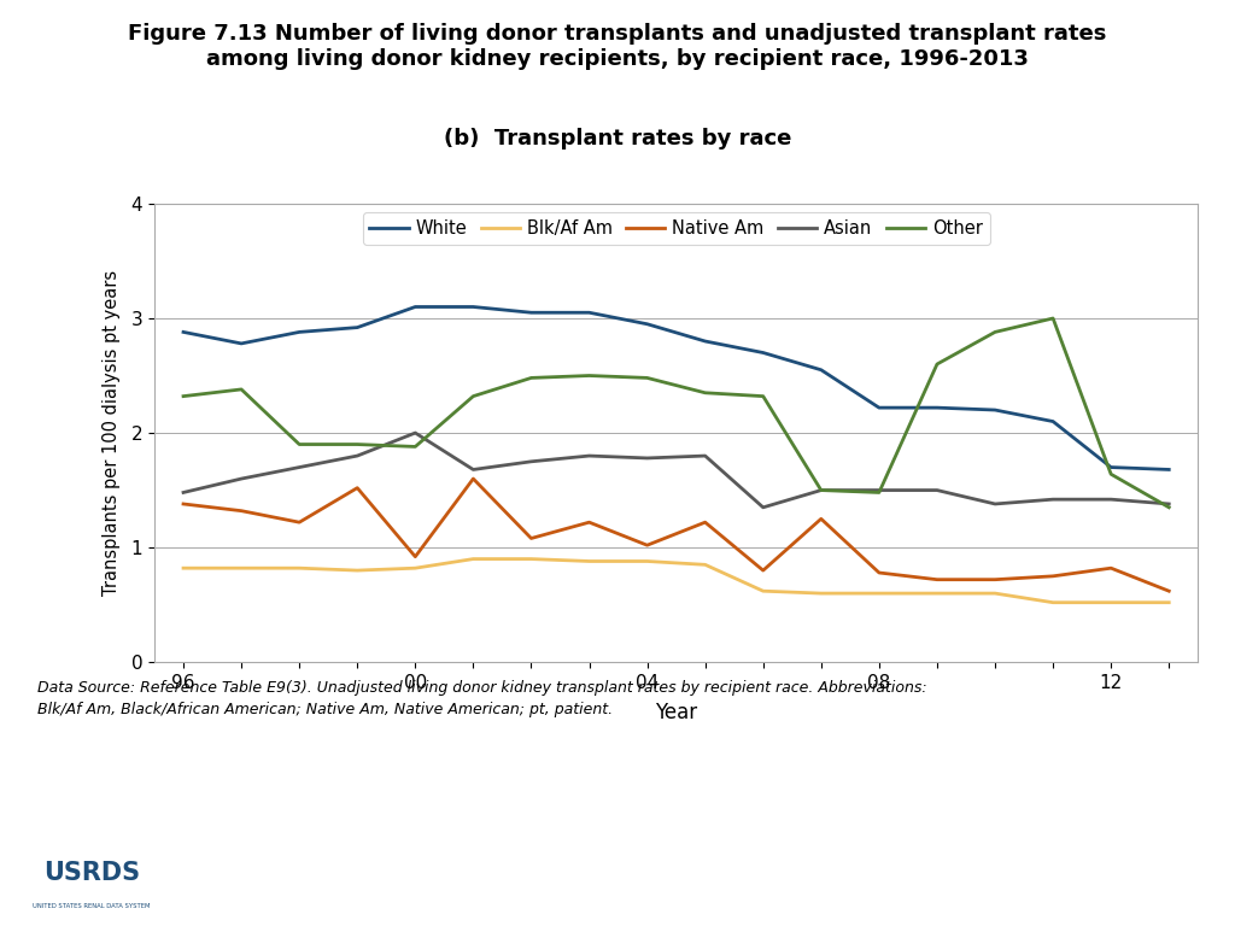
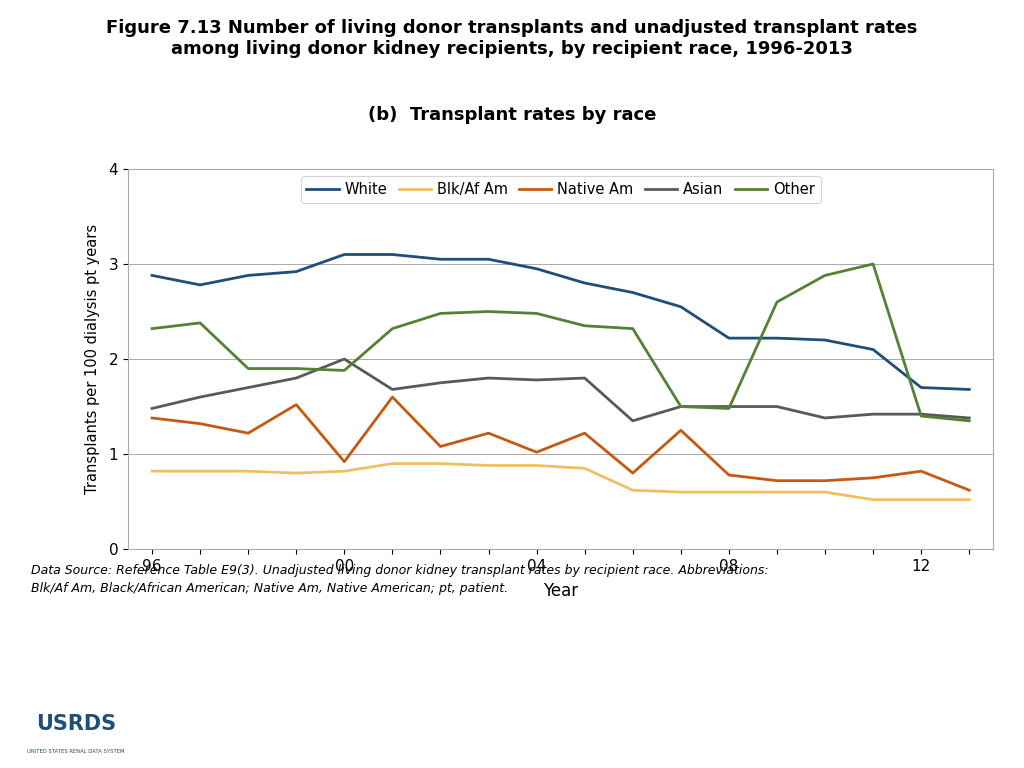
Other/12: 1.64 -> 1.40
